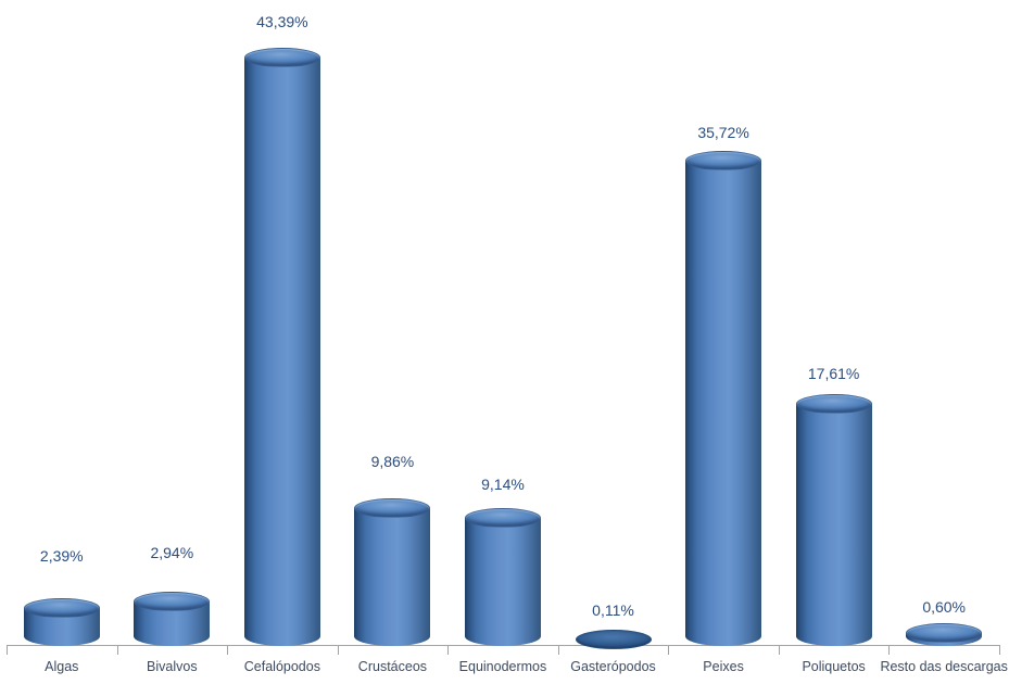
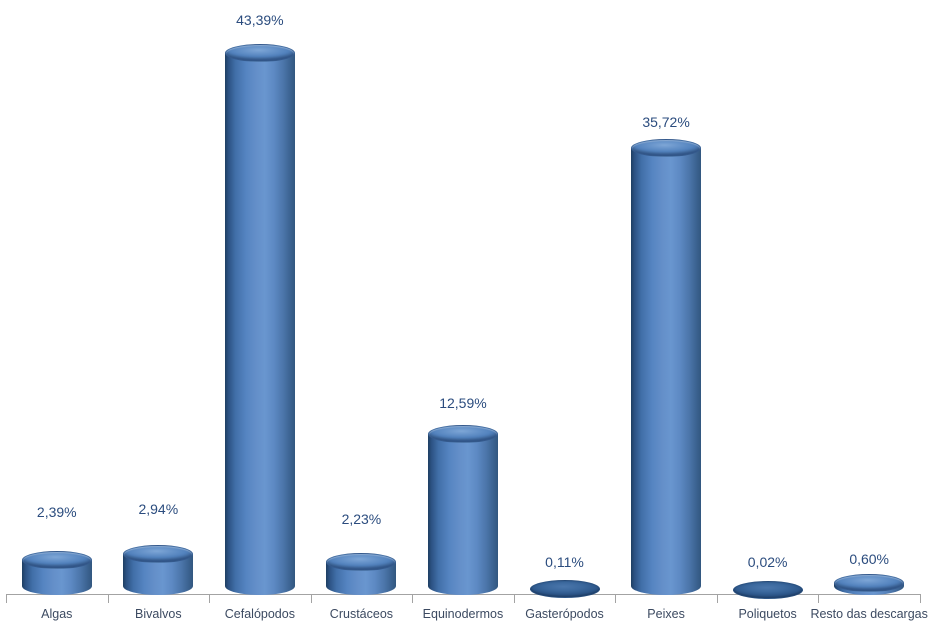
Crustáceos: 9,86% -> 2,23%
Equinodermos: 9,14% -> 12,59%
Poliquetos: 17,61% -> 0,02%
